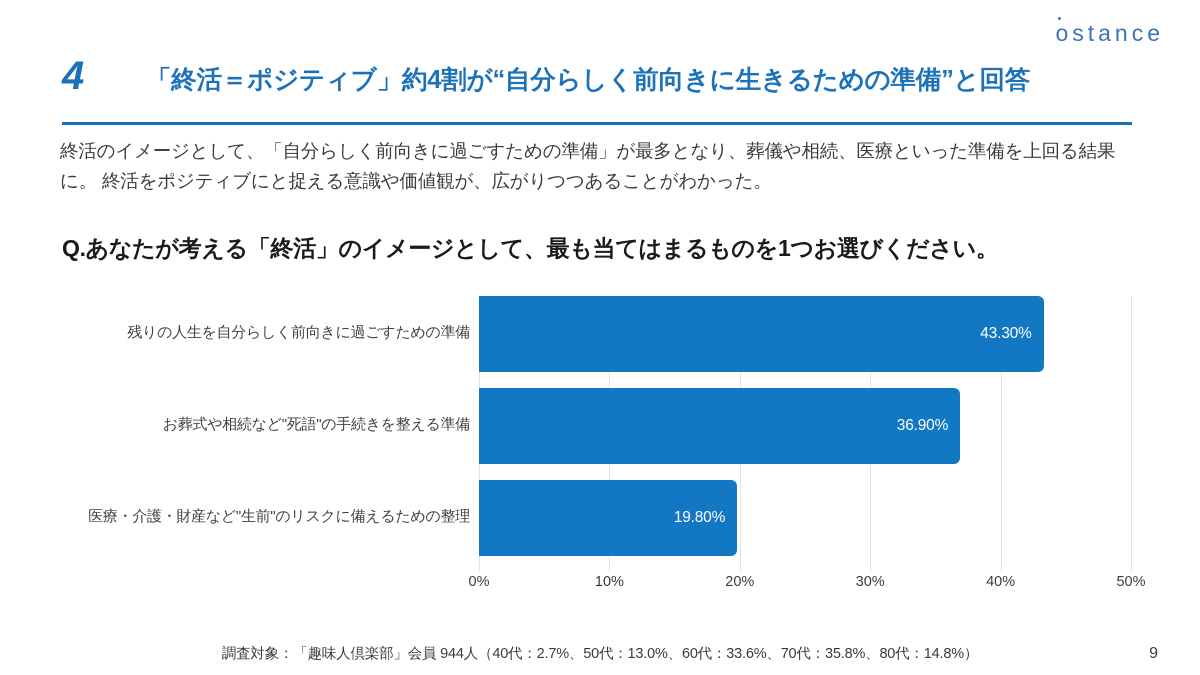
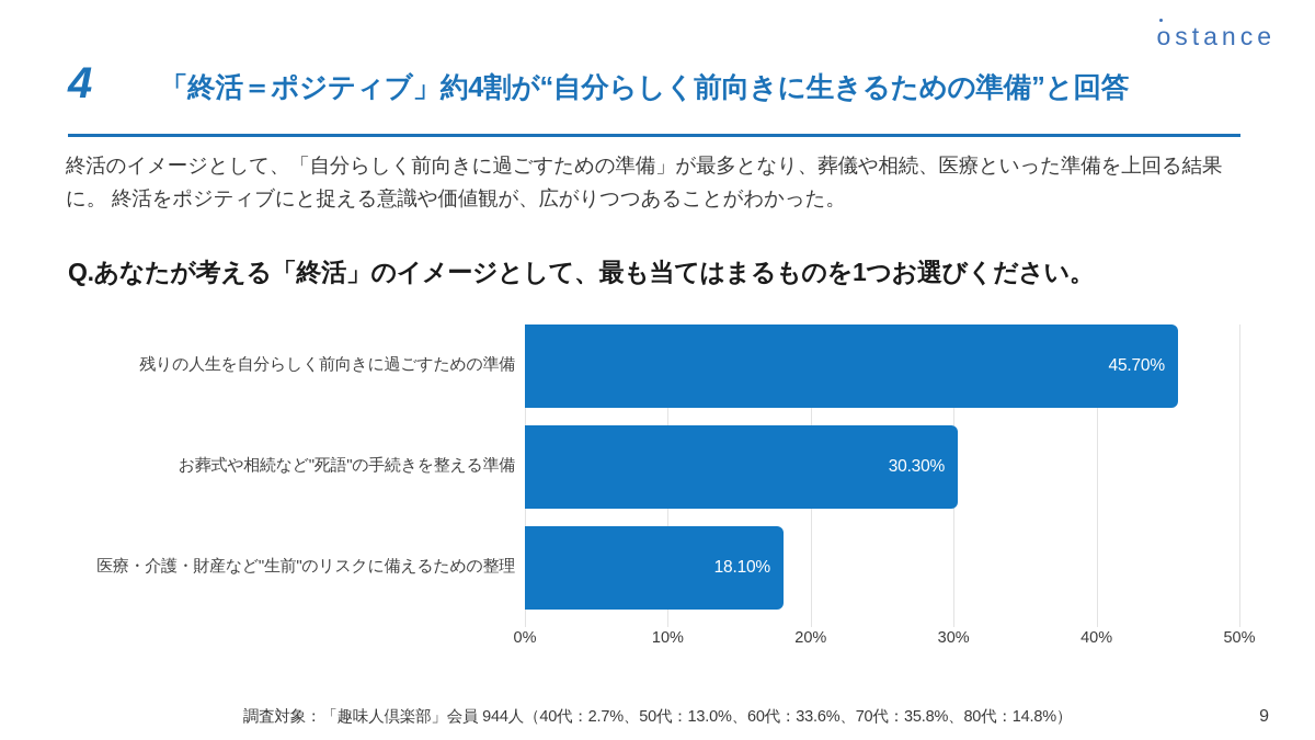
残りの人生を自分らしく前向きに過ごすための準備: 43.30% -> 45.70%
お葬式や相続など"死語"の手続きを整える準備: 36.90% -> 30.30%
医療・介護・財産など"生前"のリスクに備えるための整理: 19.80% -> 18.10%
